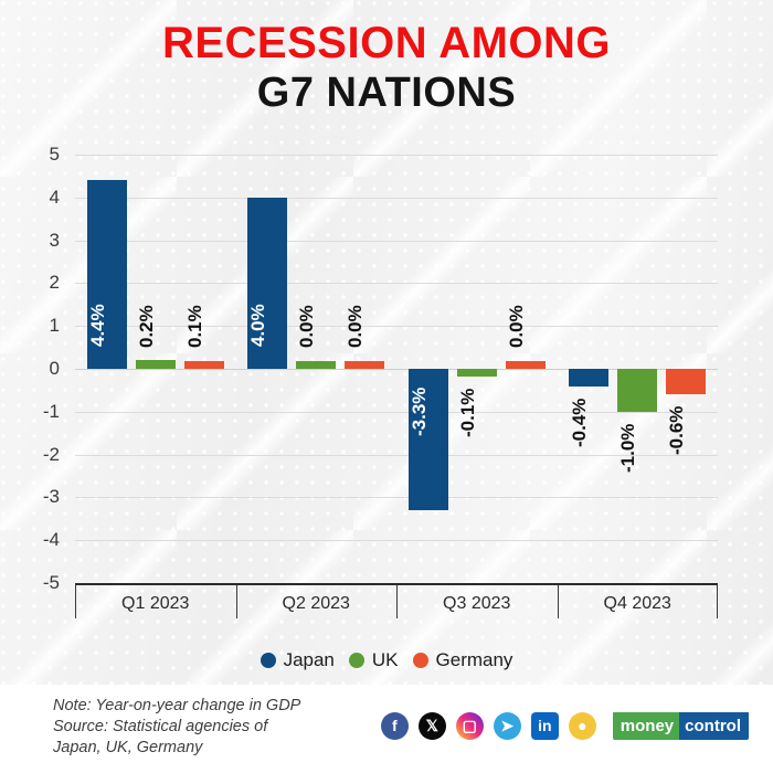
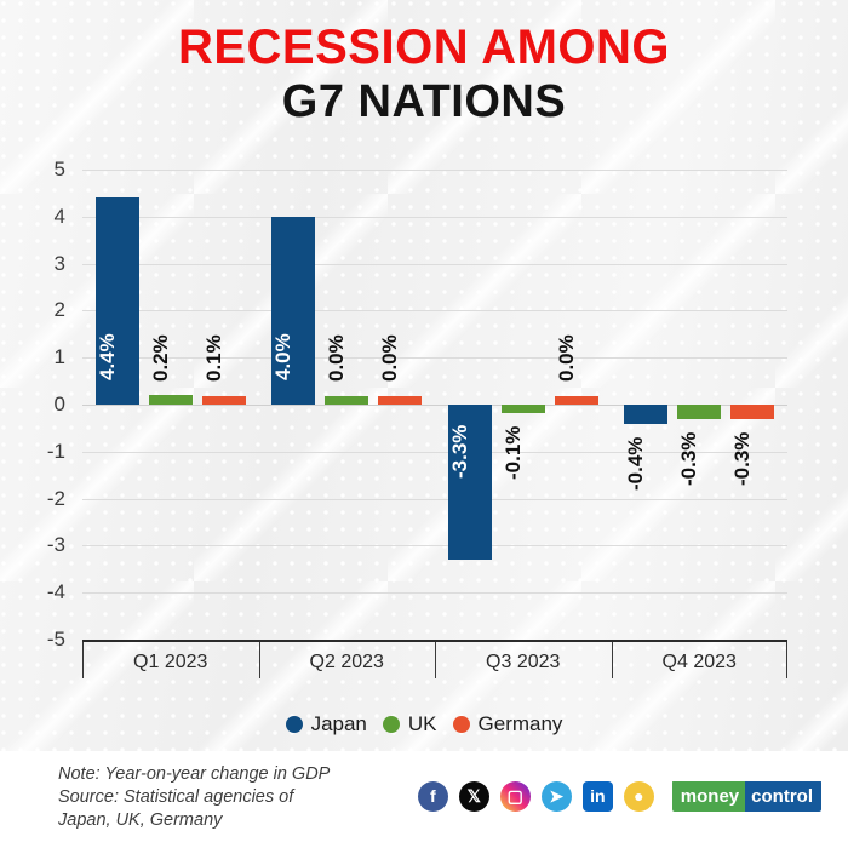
UK/Q4 2023: -1.0% -> -0.3%
Germany/Q4 2023: -0.6% -> -0.3%
